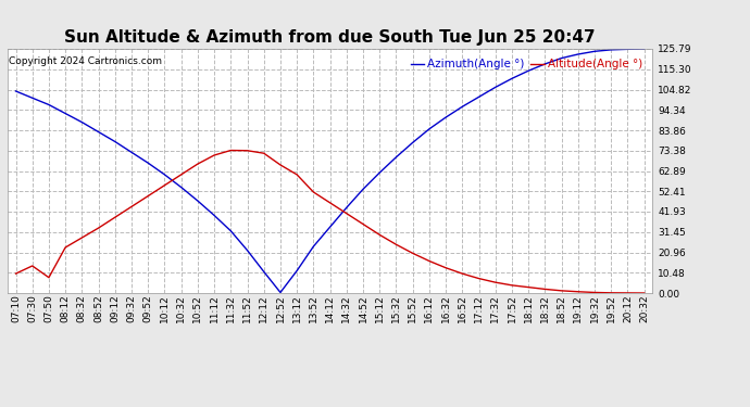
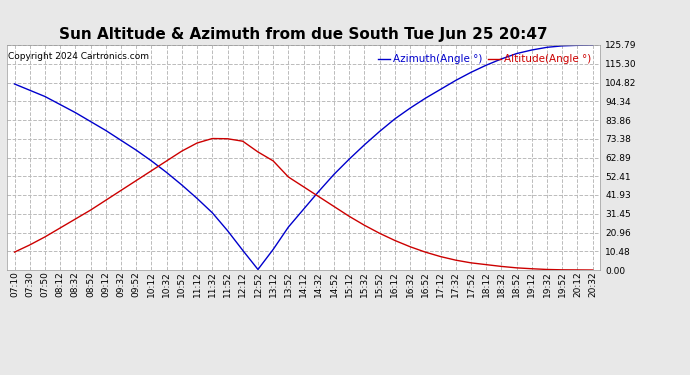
Altitude(Angle °)/07:50: 8 -> 18
